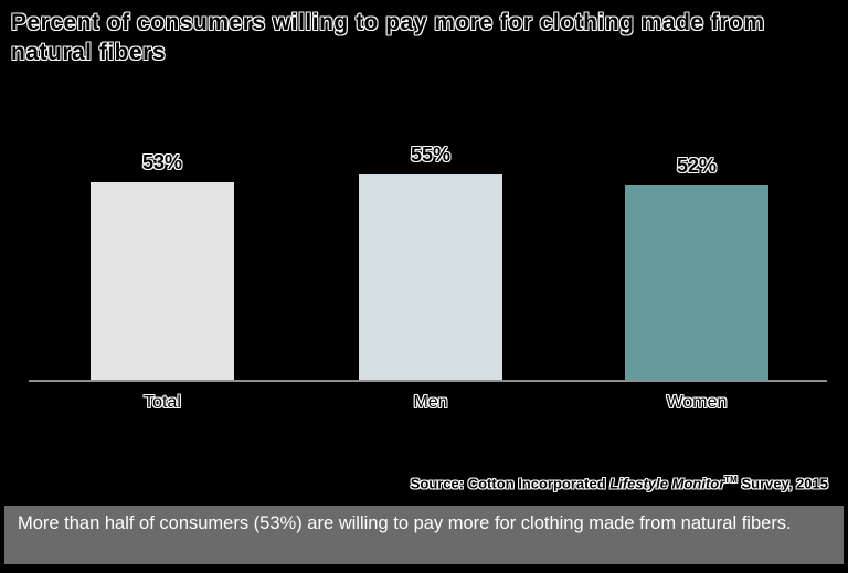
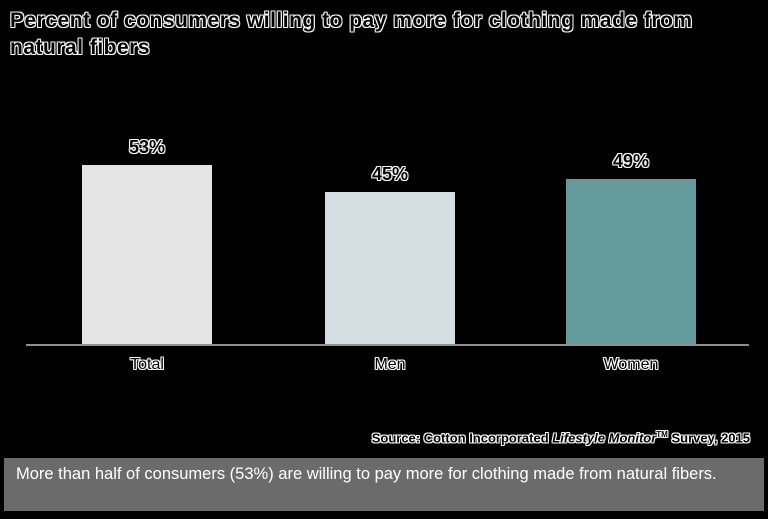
Men: 55% -> 45%
Women: 52% -> 49%
